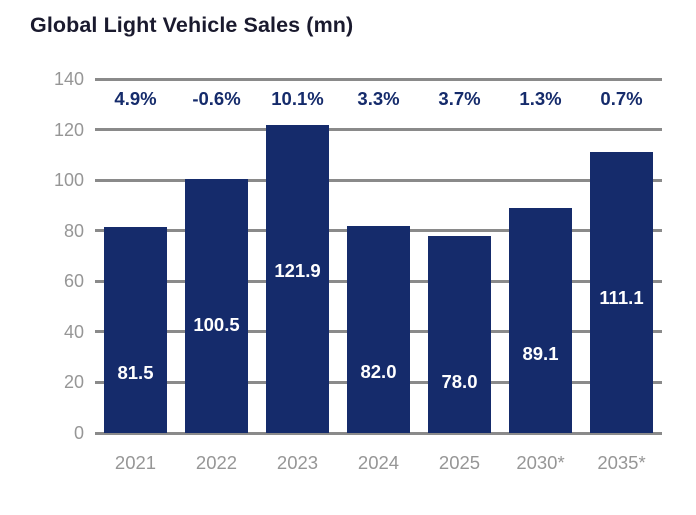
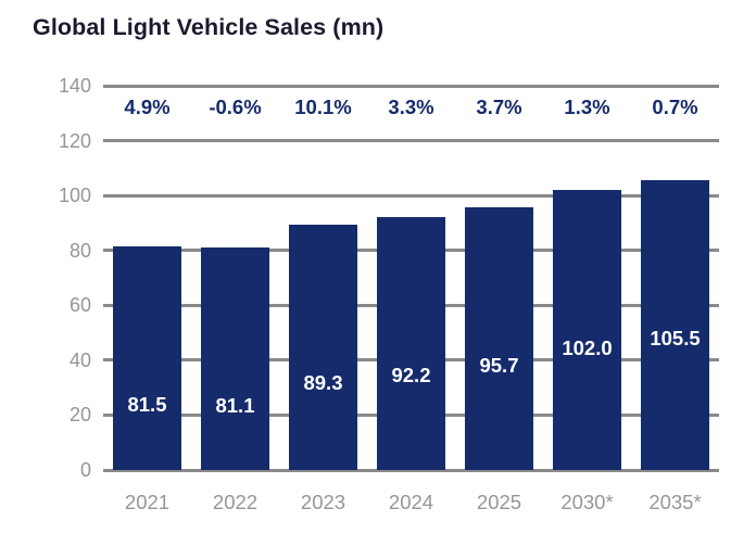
2022: 100.5 -> 81.1
2023: 121.9 -> 89.3
2024: 82.0 -> 92.2
2025: 78.0 -> 95.7
2030*: 89.1 -> 102.0
2035*: 111.1 -> 105.5
